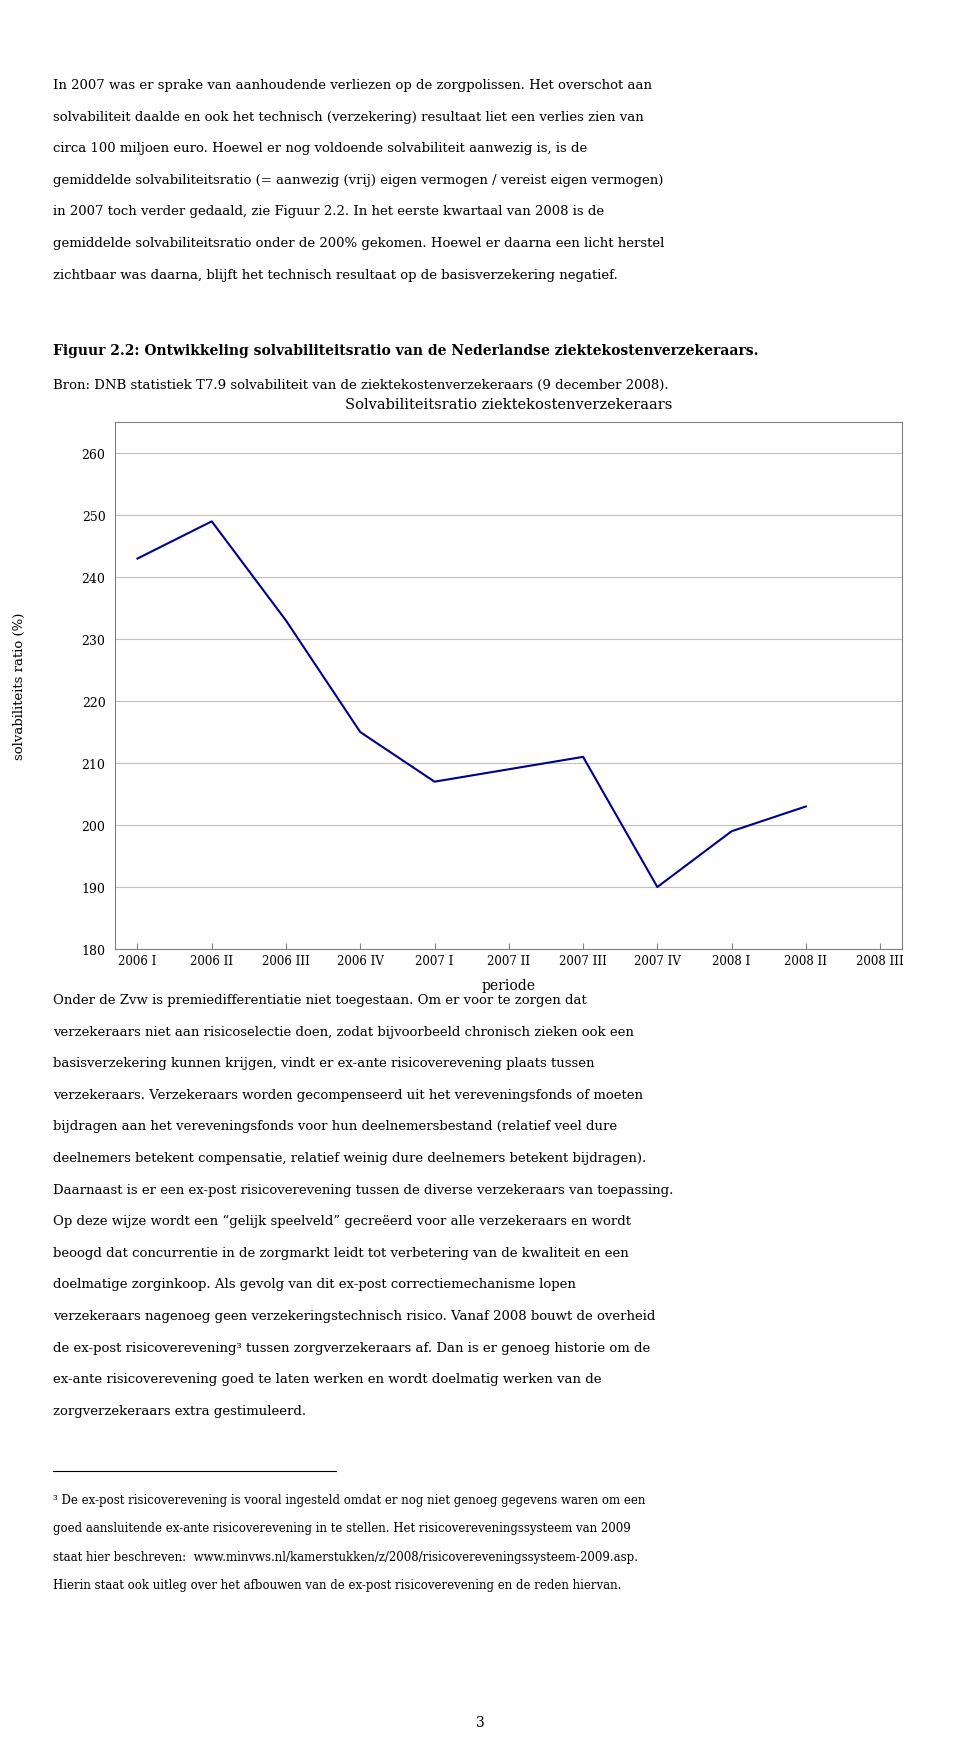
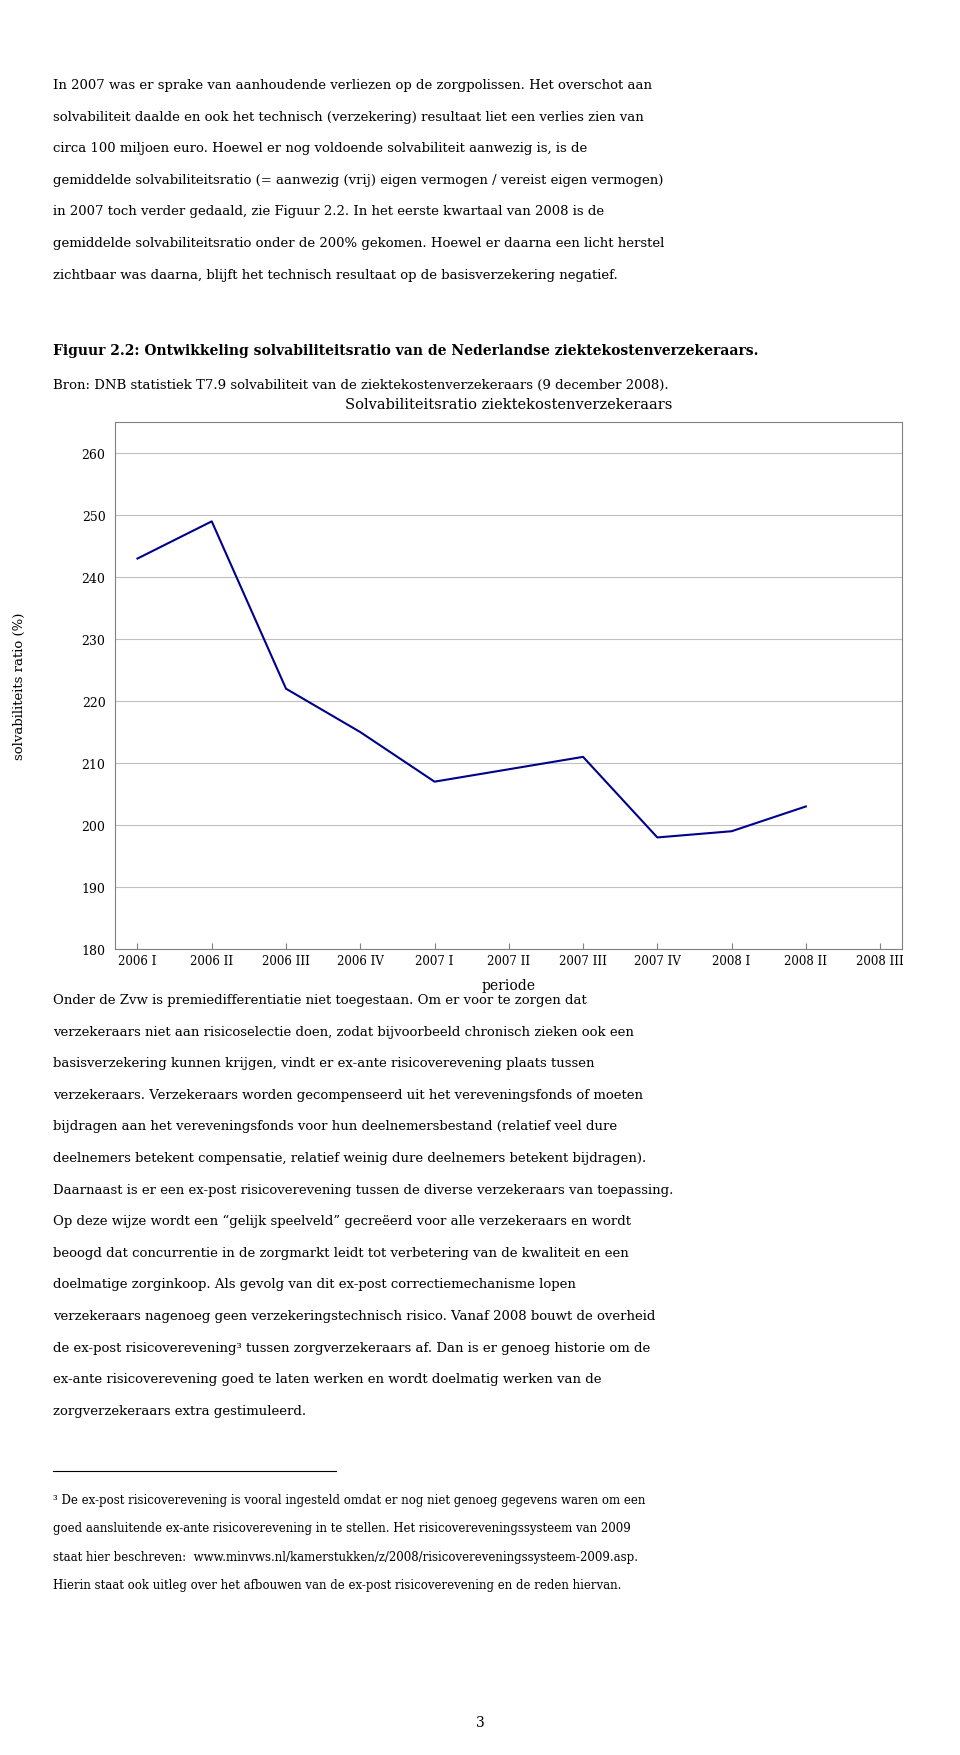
2006 III: 233 -> 222
2007 IV: 190 -> 198
